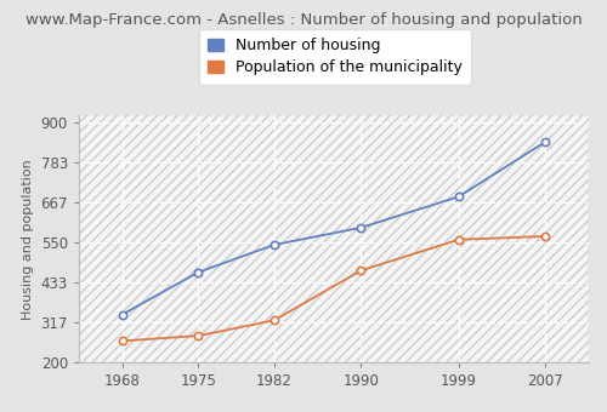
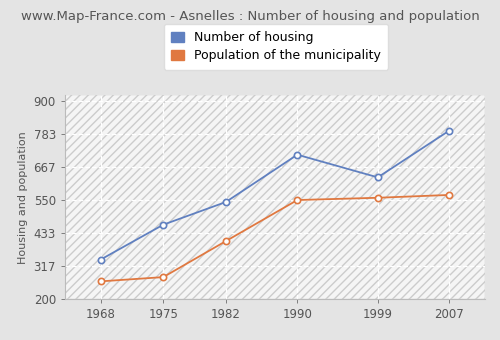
Population of the municipality/1982: 323 -> 405
Number of housing/1990: 593 -> 710
Population of the municipality/1990: 468 -> 550
Number of housing/1999: 683 -> 630
Number of housing/2007: 843 -> 795
